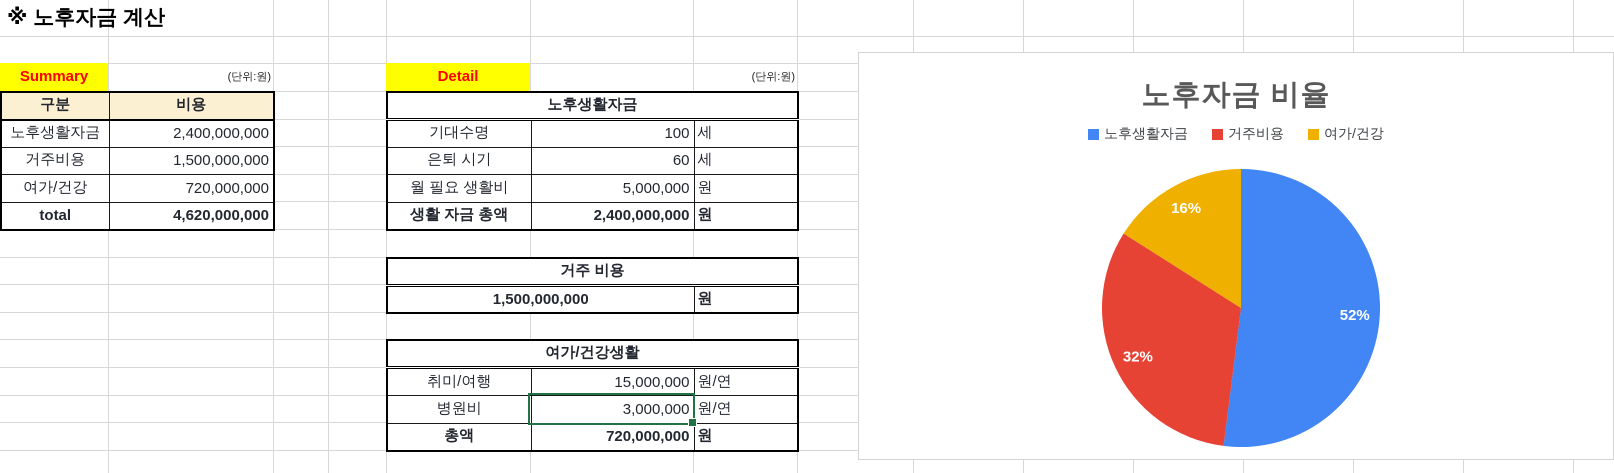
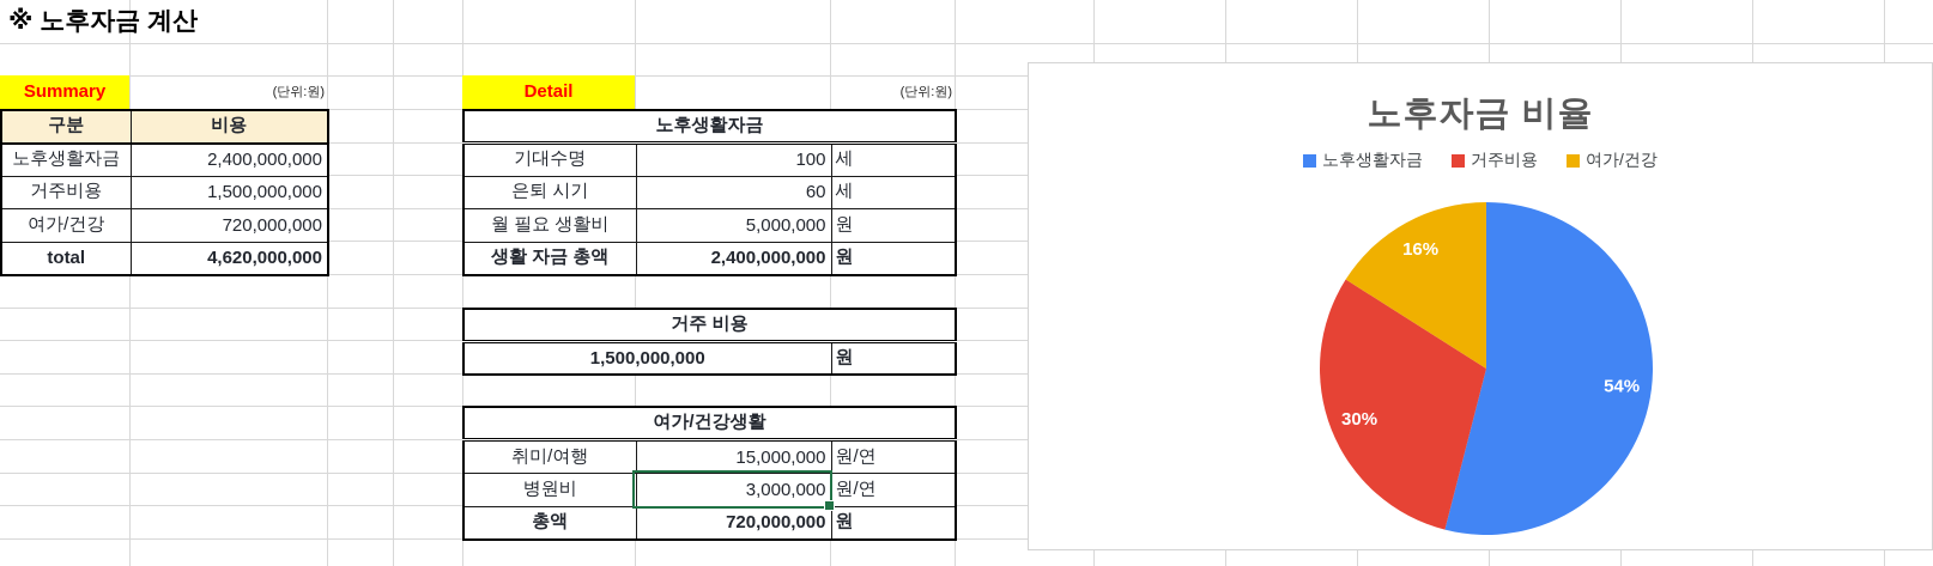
노후생활자금: 52% -> 54%
거주비용: 32% -> 30%
